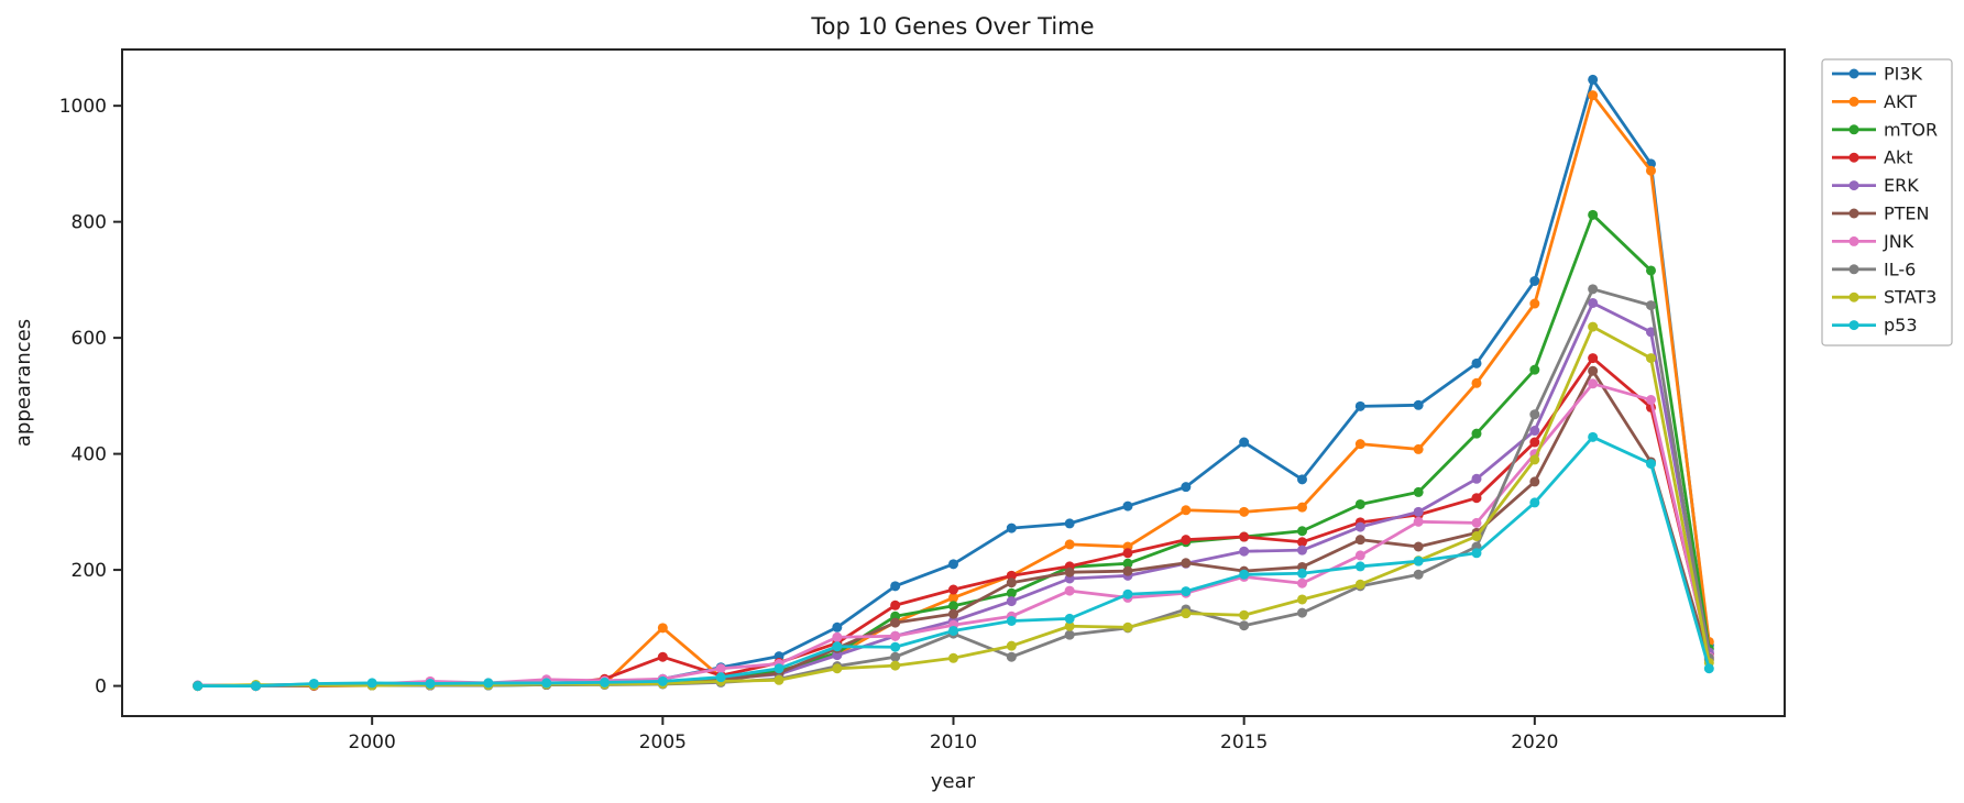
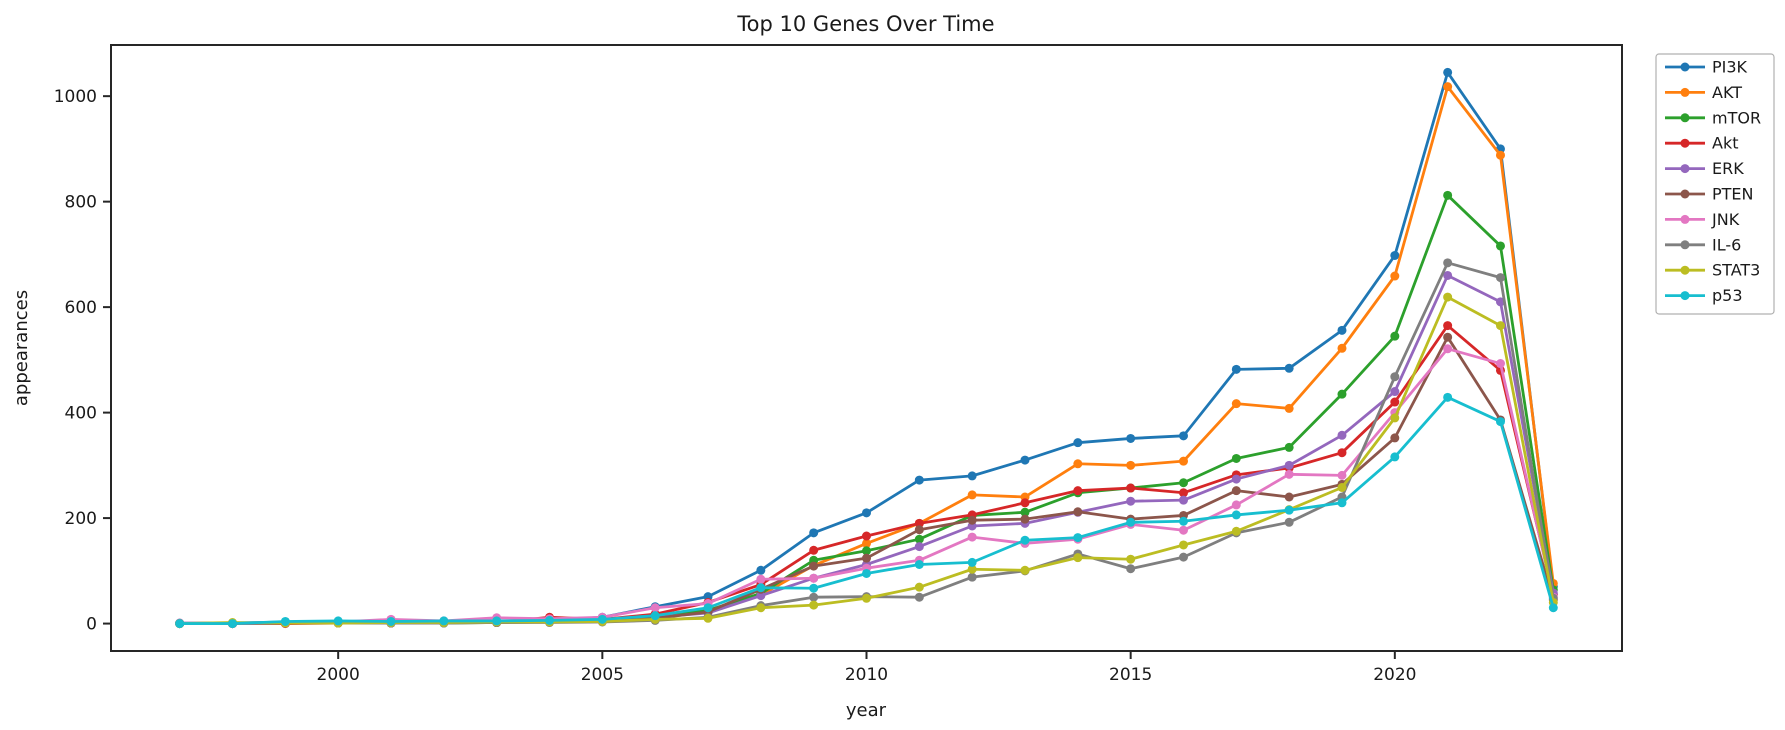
AKT/2005: 100 -> 10
Akt/2005: 50 -> 10
IL-6/2010: 90 -> 50
PI3K/2015: 420 -> 350
